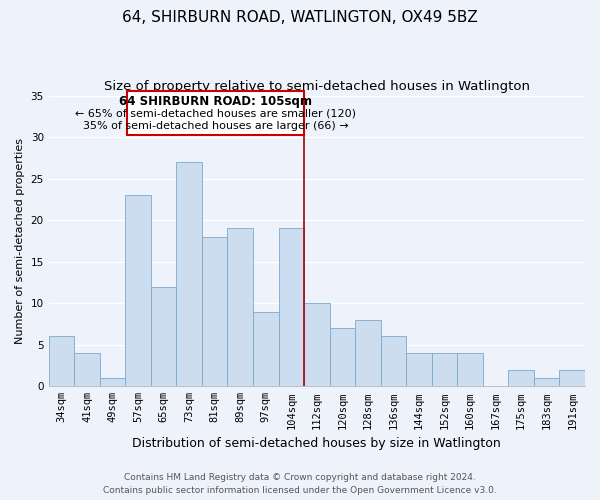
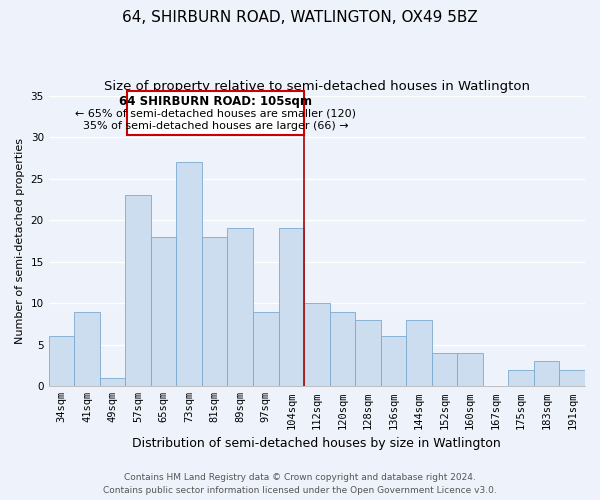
41sqm: 4 -> 9
65sqm: 12 -> 18
120sqm: 7 -> 9
144sqm: 4 -> 8
183sqm: 1 -> 3
